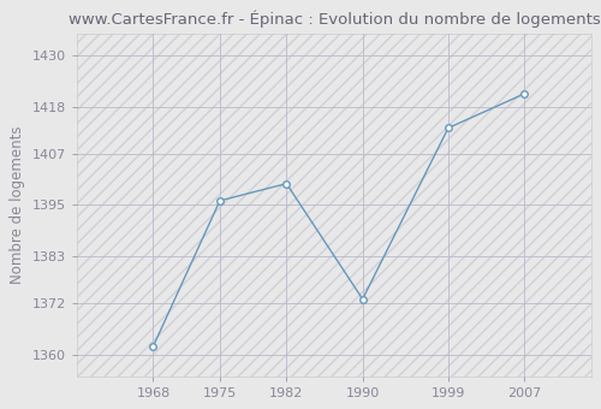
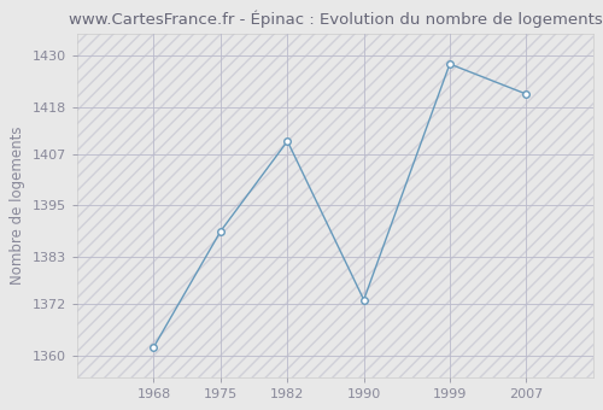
1975: 1396 -> 1389
1982: 1400 -> 1410
1999: 1413 -> 1428
